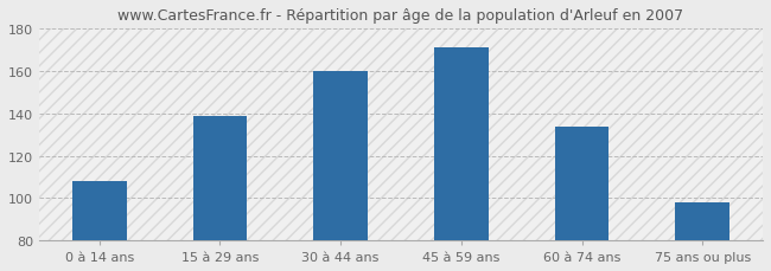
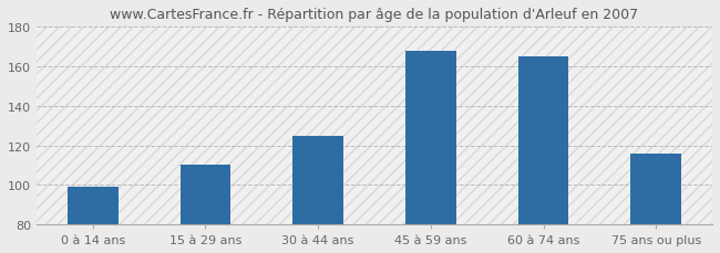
0 à 14 ans: 108 -> 99
15 à 29 ans: 139 -> 110
30 à 44 ans: 160 -> 125
45 à 59 ans: 171 -> 168
60 à 74 ans: 134 -> 165
75 ans ou plus: 98 -> 116
